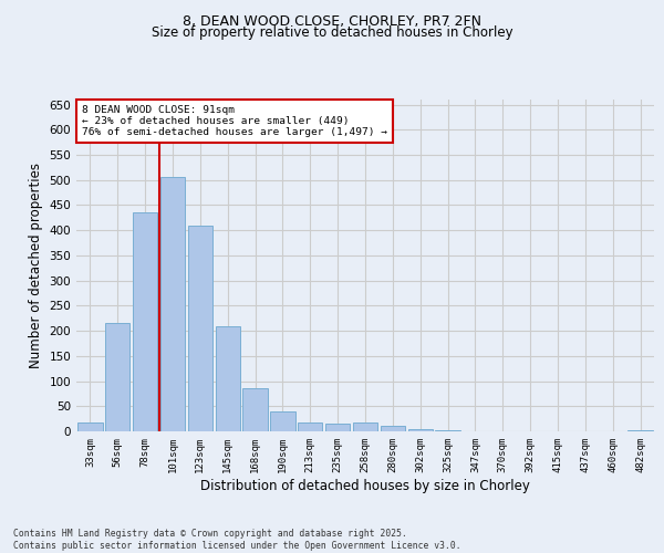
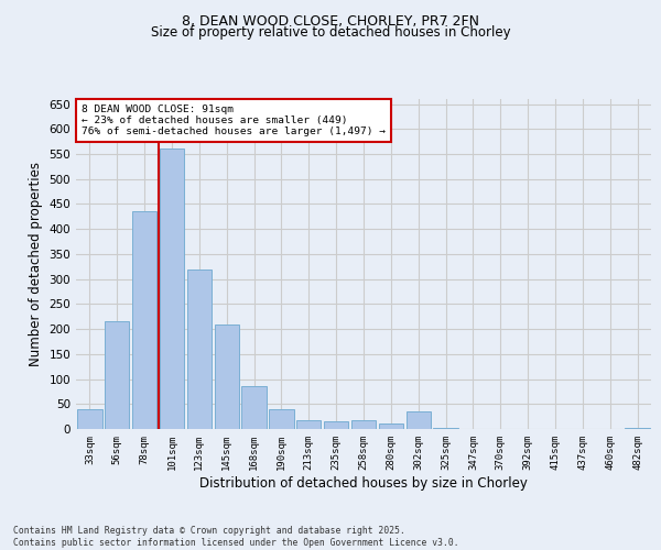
33sqm: 18 -> 40
101sqm: 505 -> 560
123sqm: 410 -> 320
302sqm: 5 -> 35
